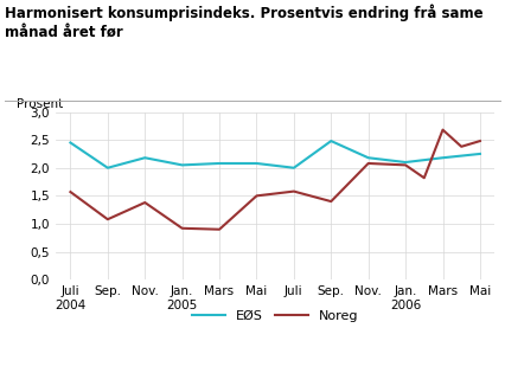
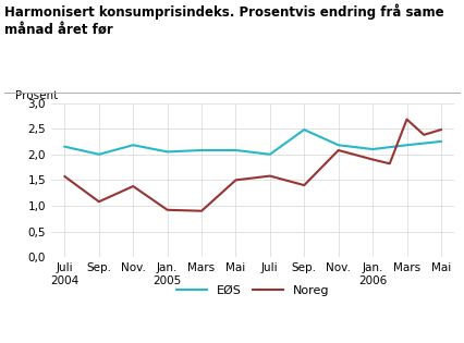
EØS/Juli 2004: 2,45 -> 2,15
Noreg/Jan. 2006: 2,05 -> 1,90
